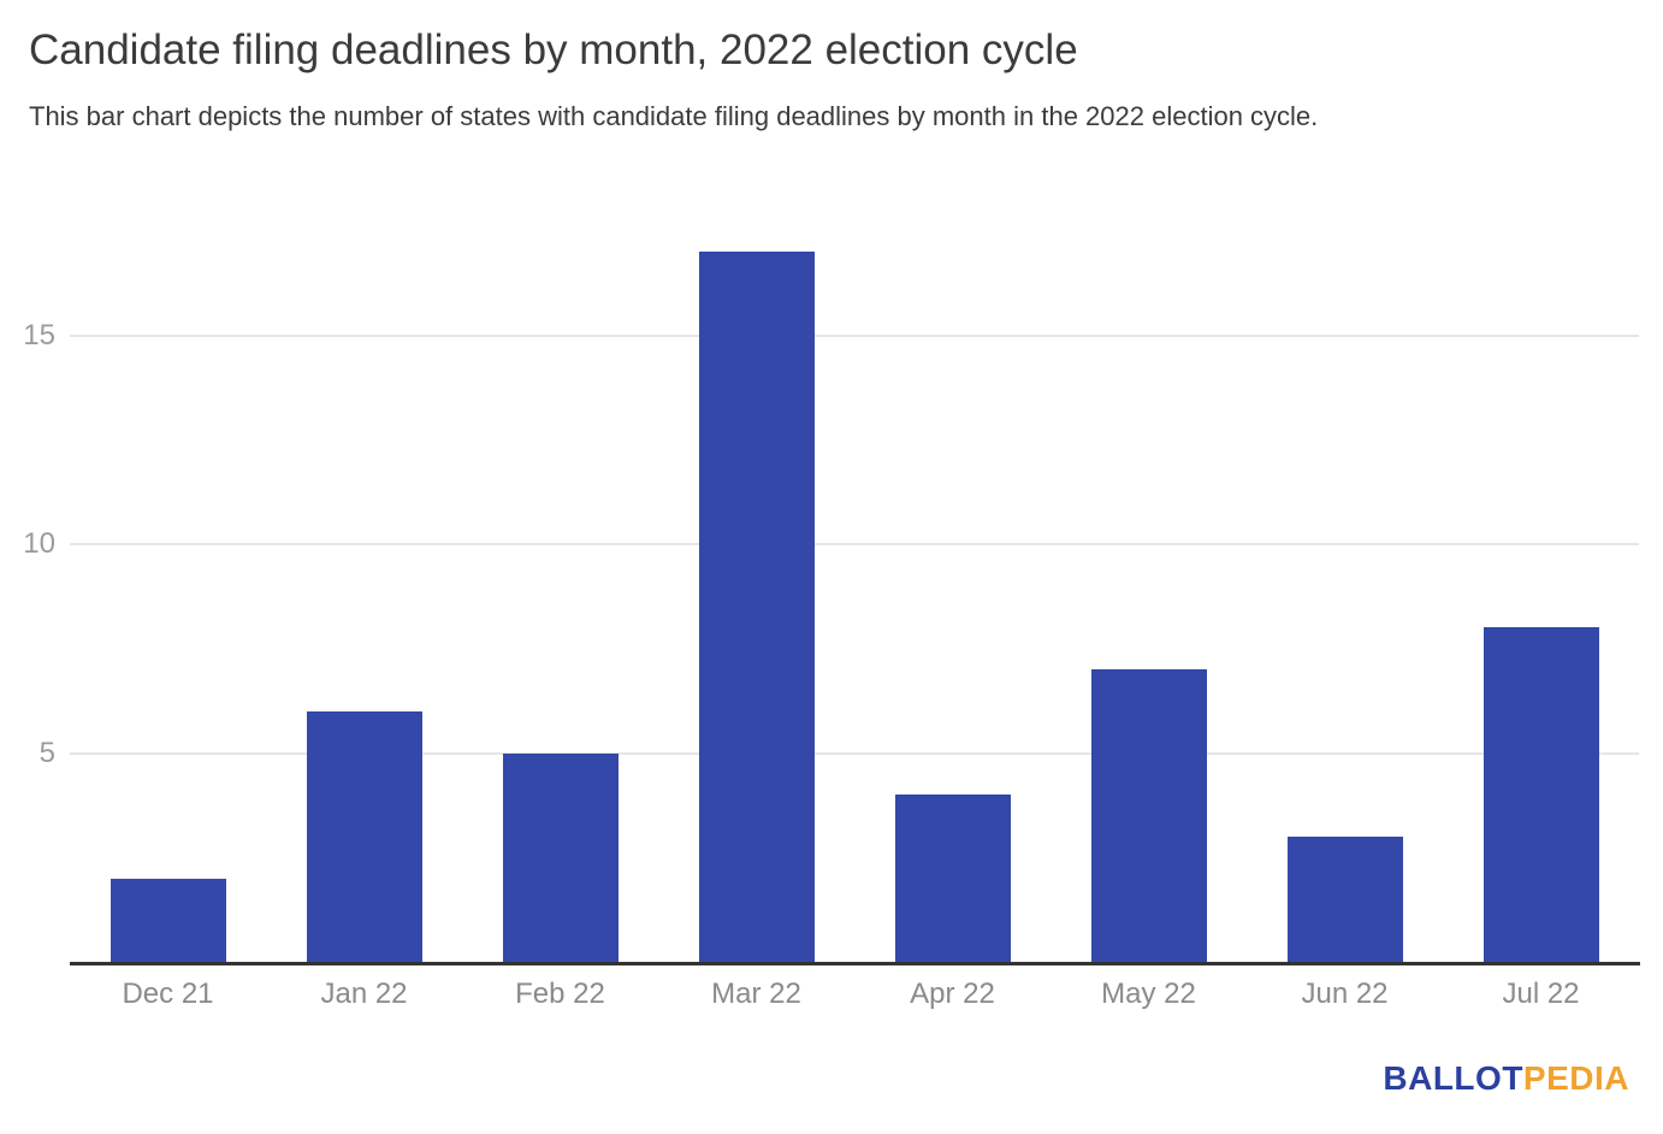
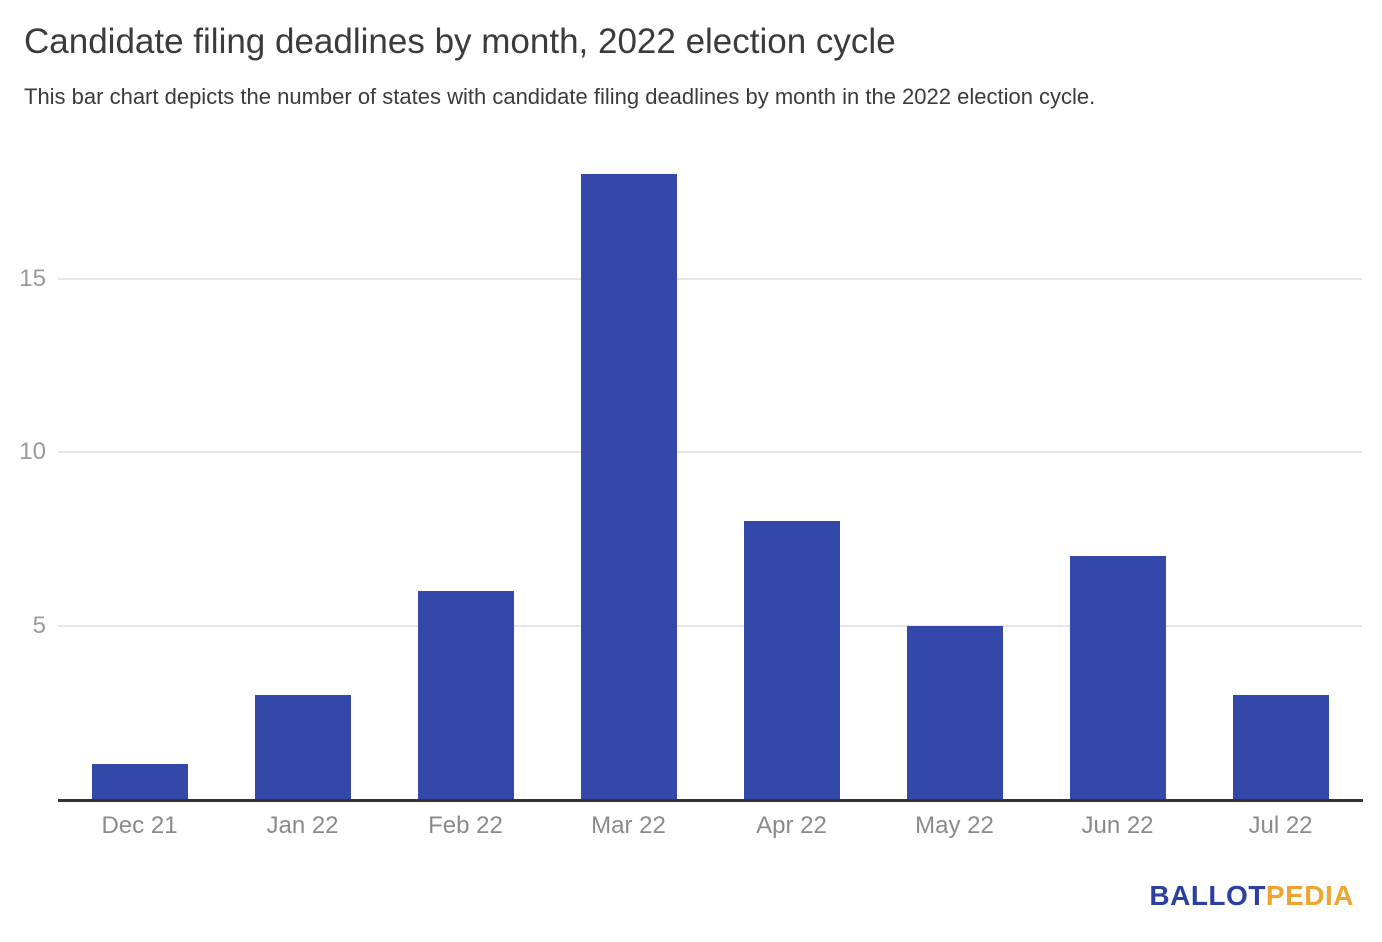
Dec 21: 2 -> 1
Jan 22: 6 -> 3
Feb 22: 5 -> 6
Mar 22: 17 -> 18
Apr 22: 4 -> 8
May 22: 7 -> 5
Jun 22: 3 -> 7
Jul 22: 8 -> 3
